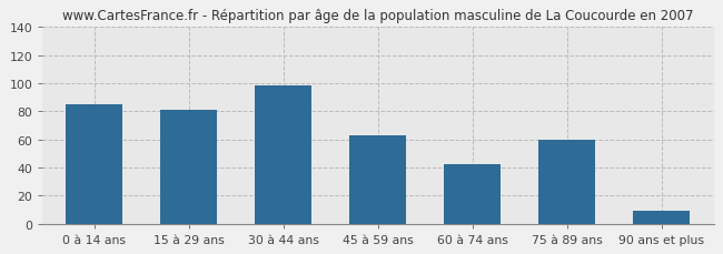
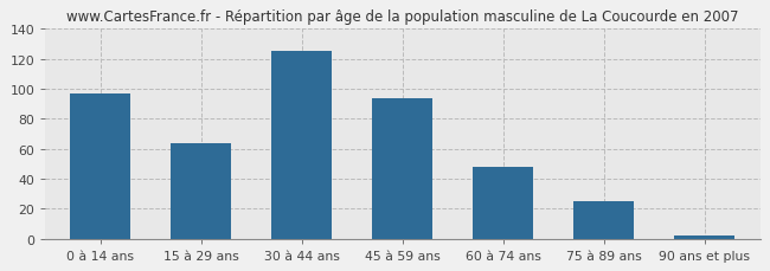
0 à 14 ans: 85 -> 97
15 à 29 ans: 81 -> 64
30 à 44 ans: 98 -> 125
45 à 59 ans: 63 -> 94
60 à 74 ans: 42 -> 48
75 à 89 ans: 60 -> 25
90 ans et plus: 9 -> 2
